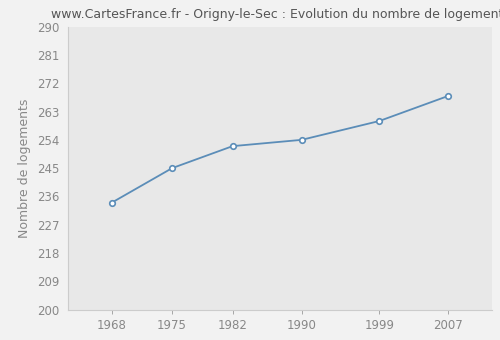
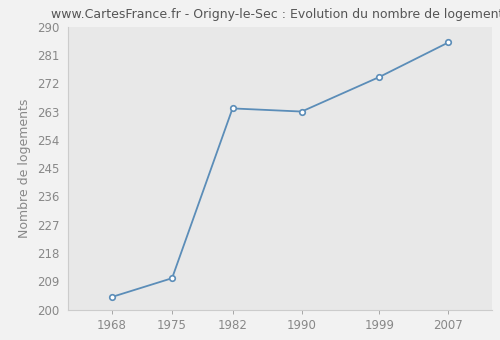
1968: 234 -> 204
1975: 245 -> 210
1982: 252 -> 264
1990: 254 -> 263
1999: 260 -> 274
2007: 268 -> 285
